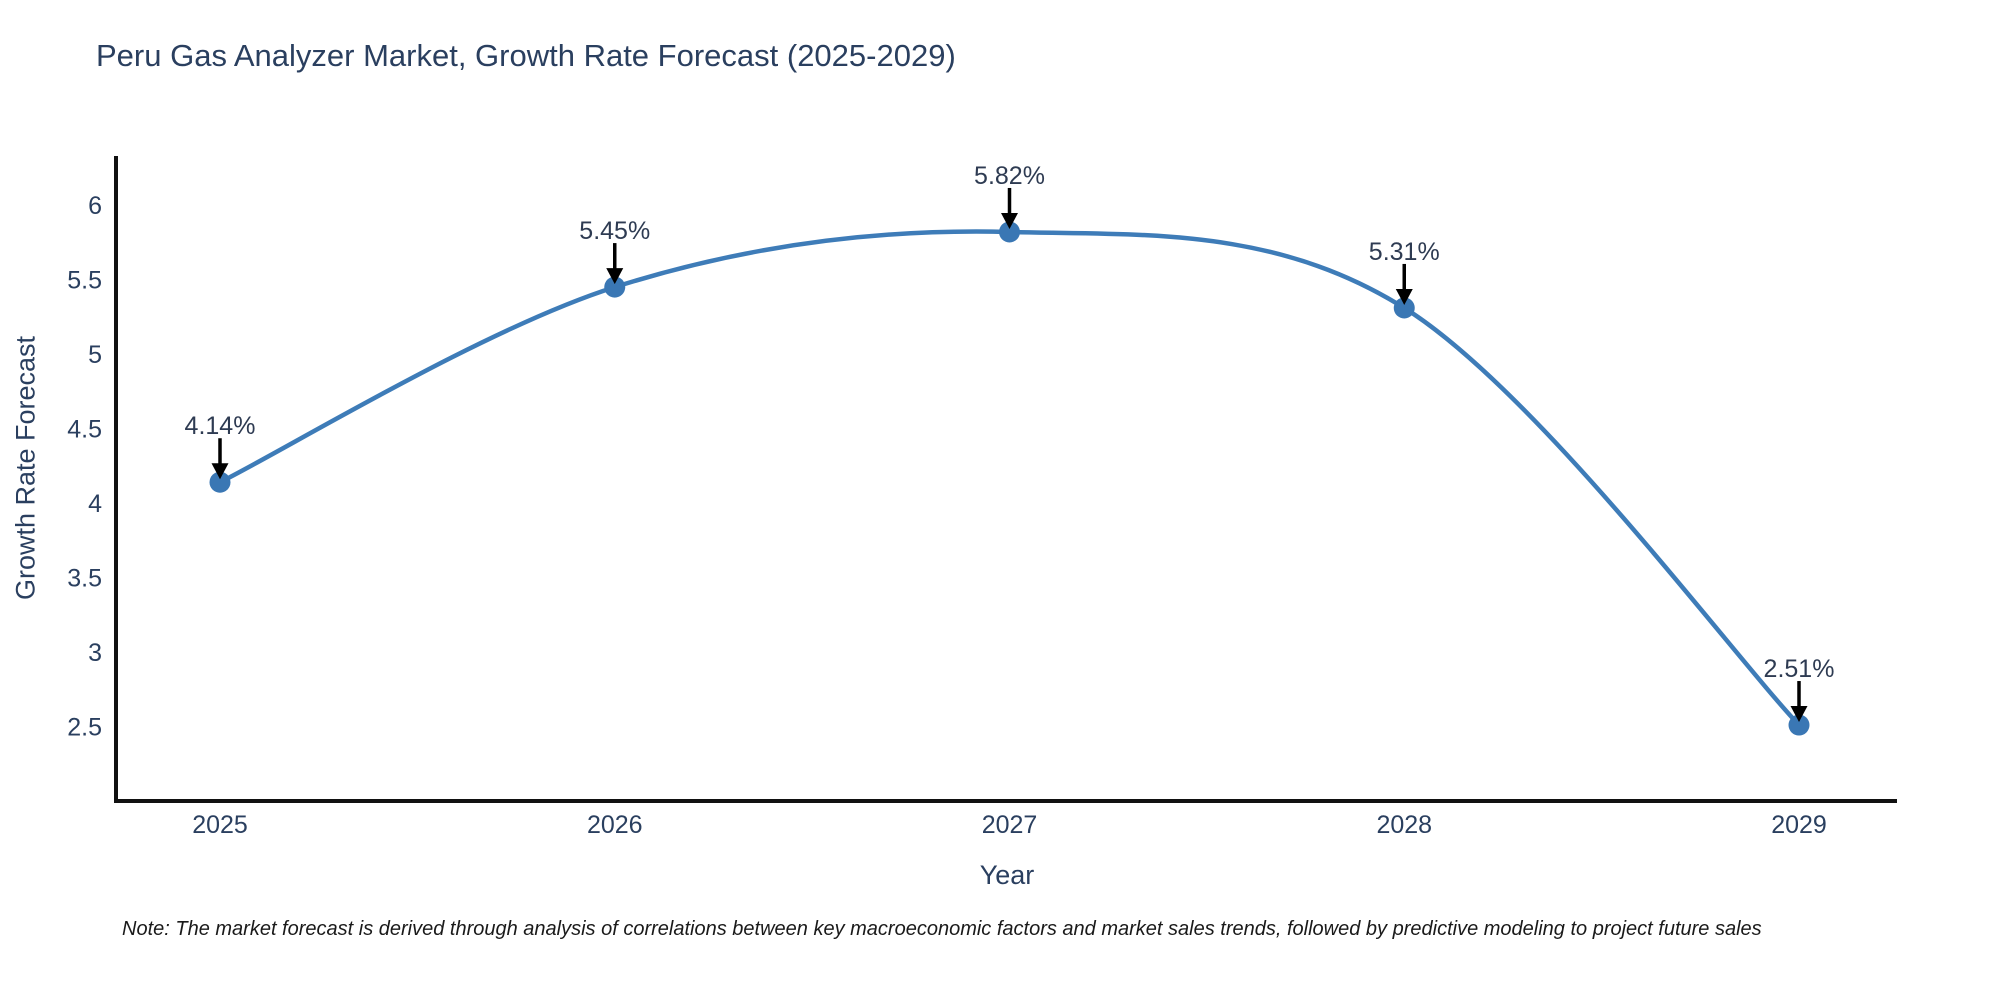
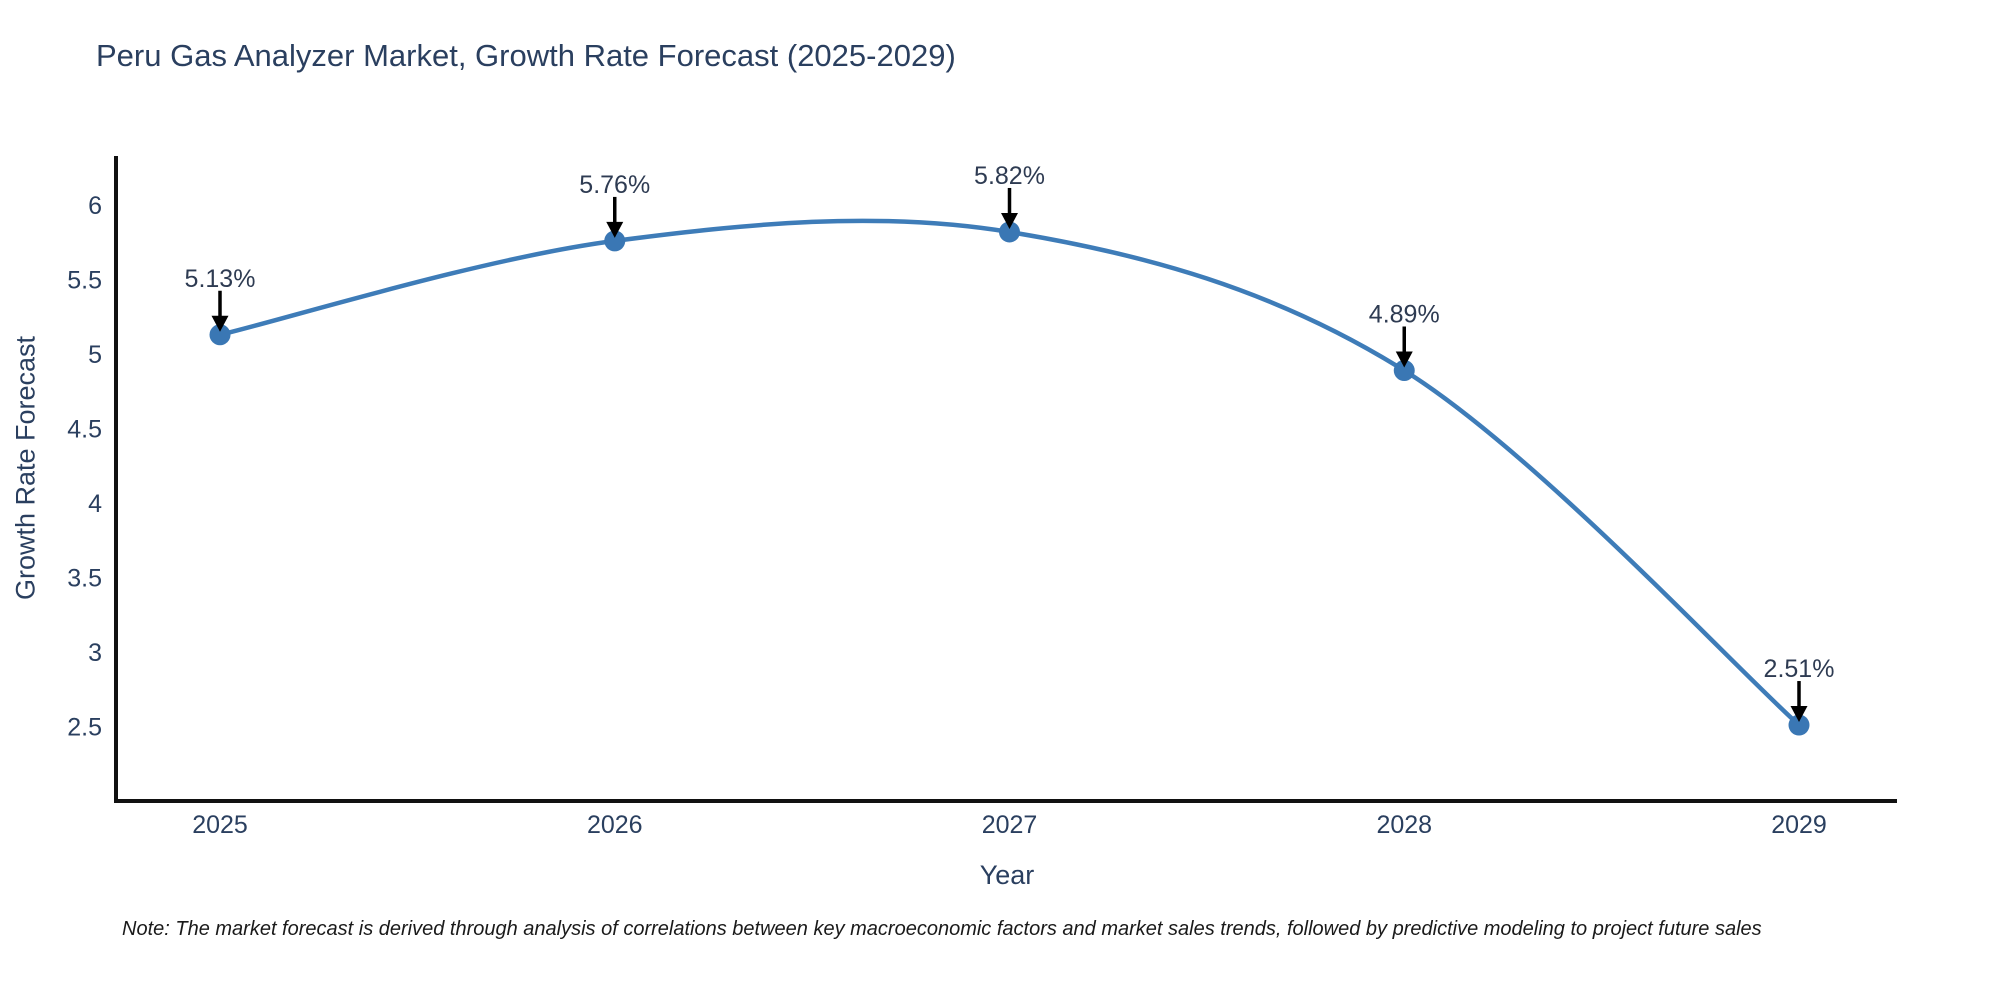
2025: 4.14% -> 5.13%
2026: 5.45% -> 5.76%
2028: 5.31% -> 4.89%
